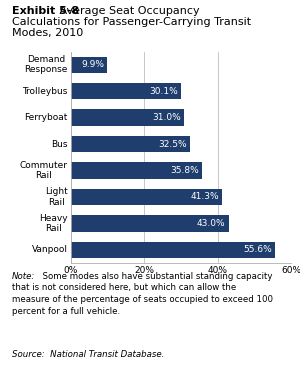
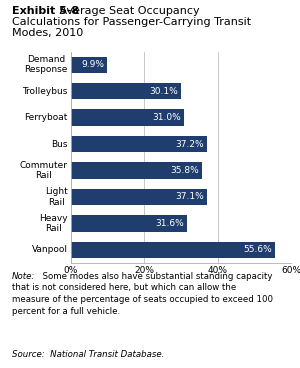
Bus: 32.5% -> 37.2%
Light Rail: 41.3% -> 37.1%
Heavy Rail: 43.0% -> 31.6%
